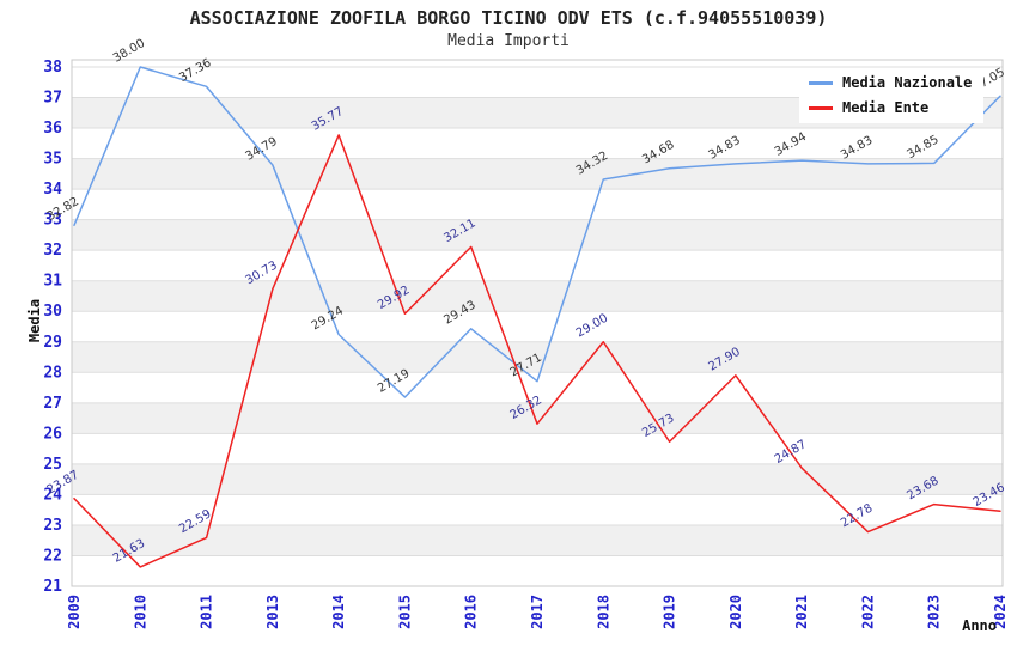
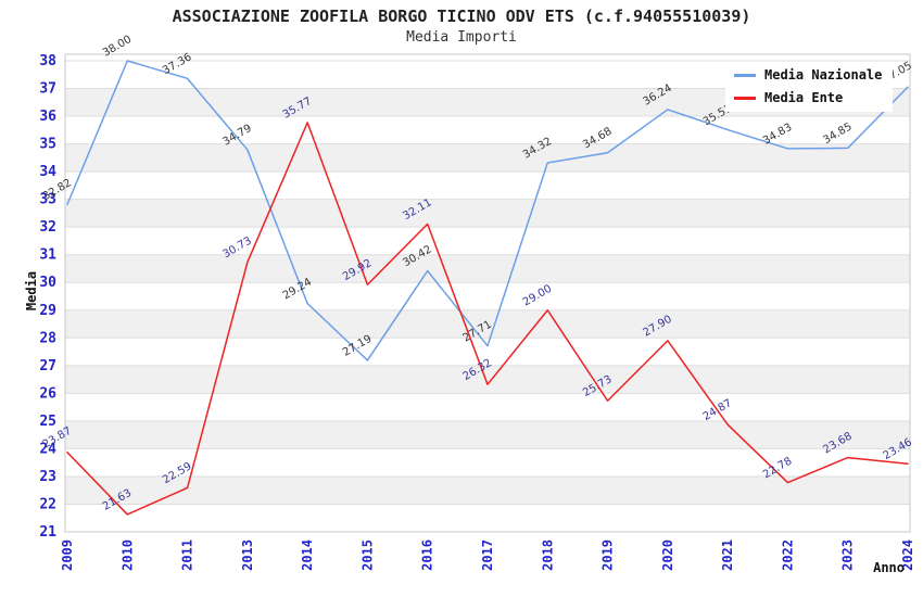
Media Nazionale/2016: 29.43 -> 30.42
Media Nazionale/2020: 34.83 -> 36.24
Media Nazionale/2021: 34.94 -> 35.51
